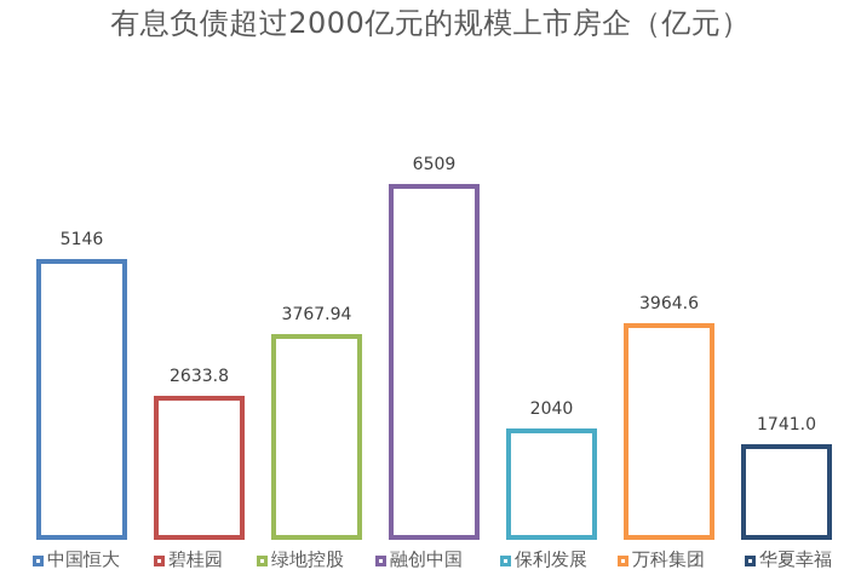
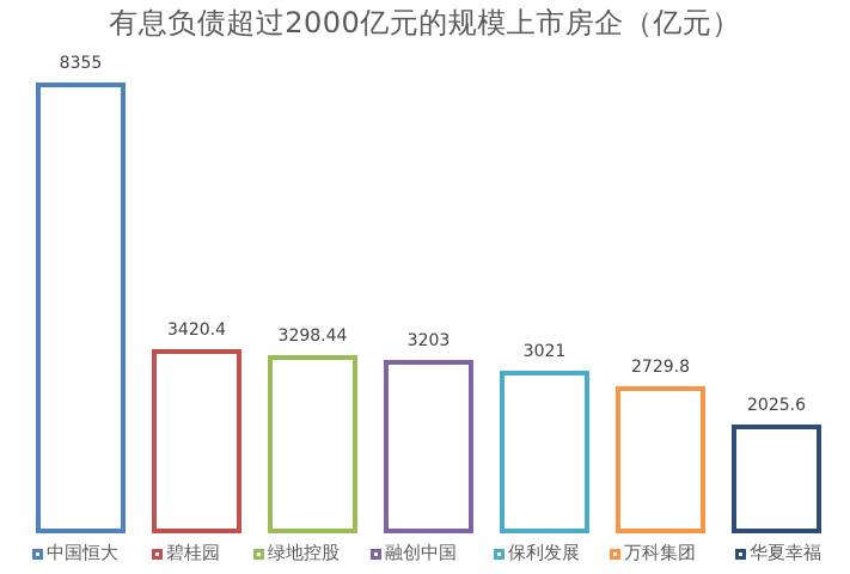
中国恒大: 5146 -> 8355
碧桂园: 2633.8 -> 3420.4
绿地控股: 3767.94 -> 3298.44
融创中国: 6509 -> 3203
保利发展: 2040 -> 3021
万科集团: 3964.6 -> 2729.8
华夏幸福: 1741.0 -> 2025.6
